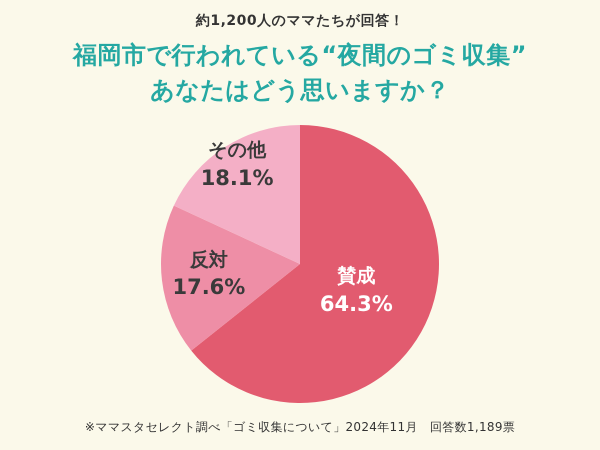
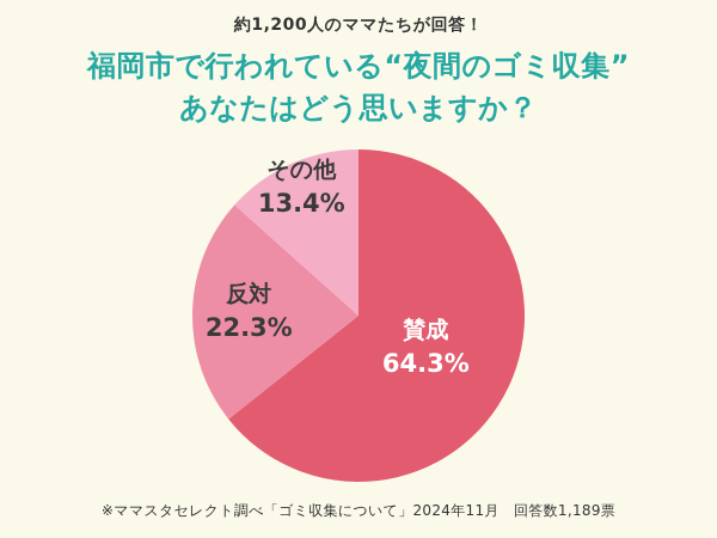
反対: 17.6% -> 22.3%
その他: 18.1% -> 13.4%
